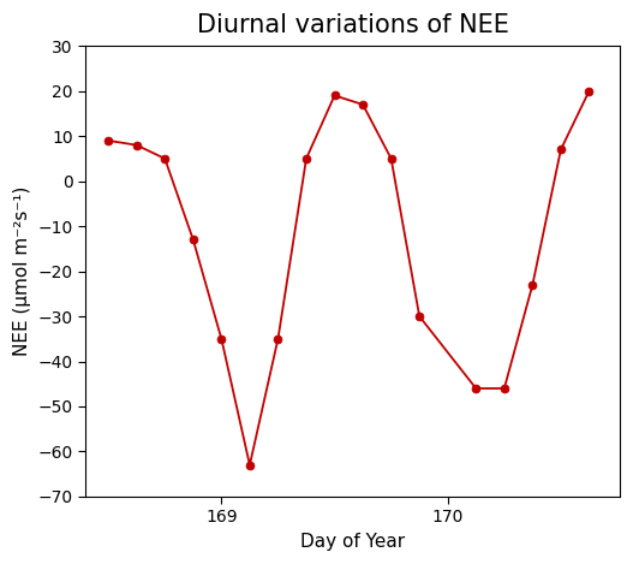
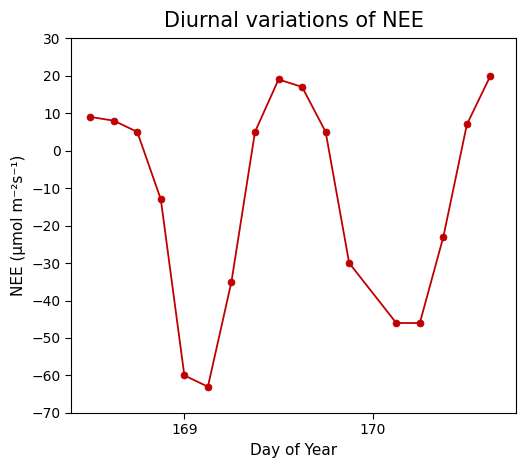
169: -35 -> -60
